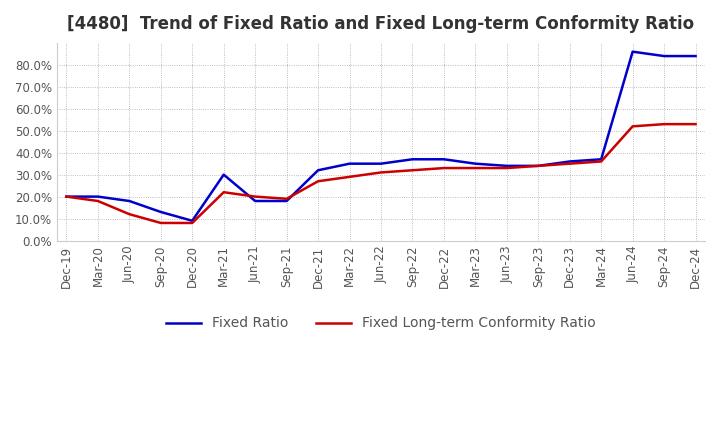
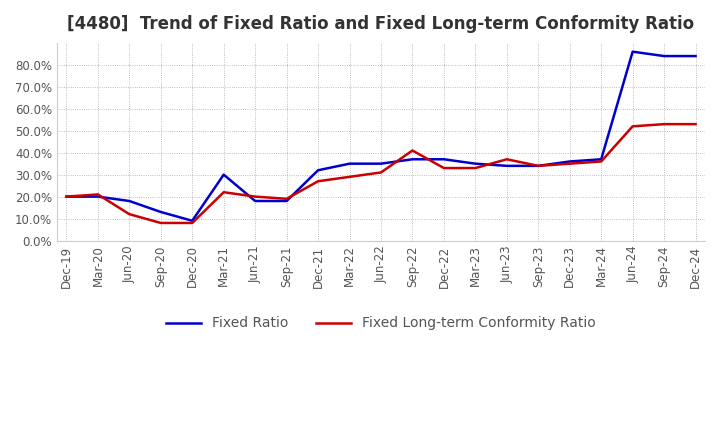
Fixed Long-term Conformity Ratio/Mar-20: 18% -> 21%
Fixed Long-term Conformity Ratio/Sep-22: 32% -> 41%
Fixed Long-term Conformity Ratio/Jun-23: 33% -> 37%
